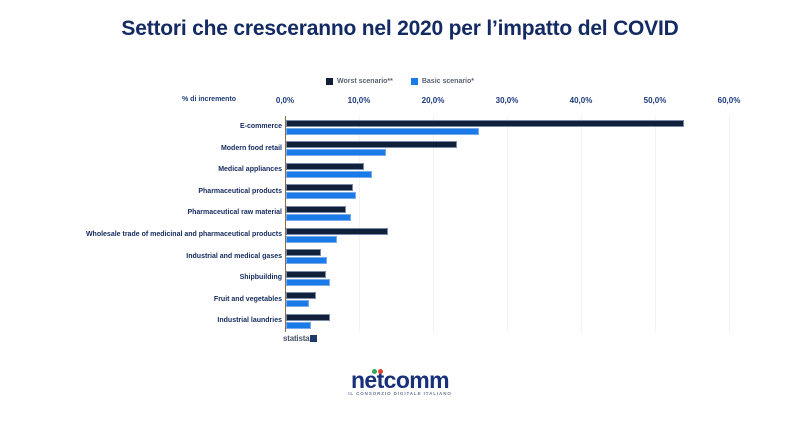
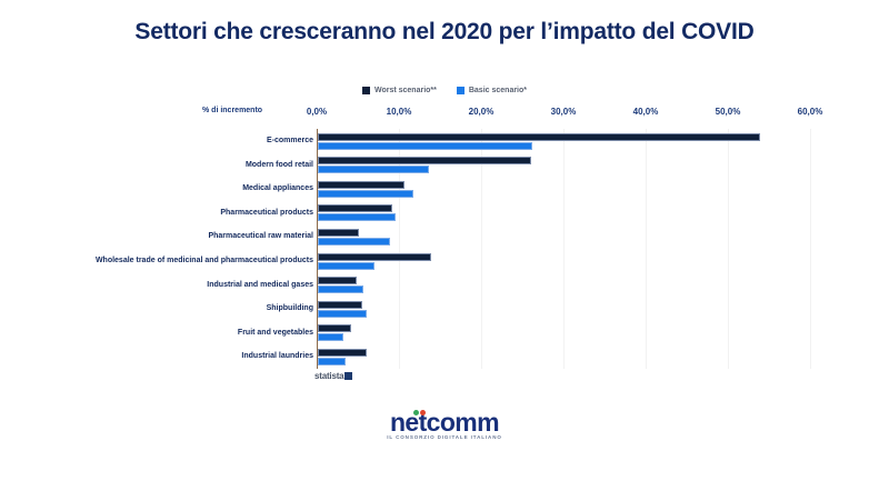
Worst scenario**/Modern food retail: 23% -> 26%
Worst scenario**/Pharmaceutical raw material: 8% -> 5%
